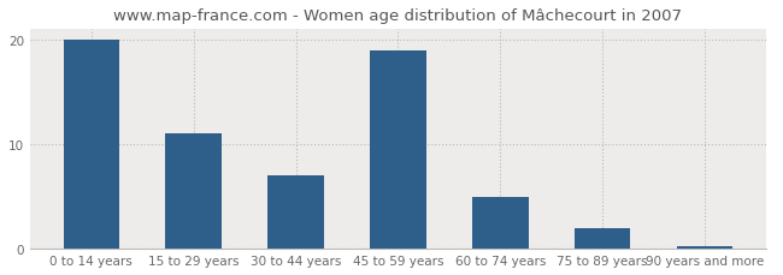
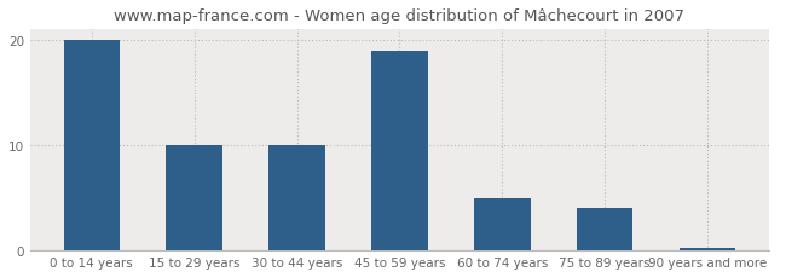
15 to 29 years: 11.0 -> 10.0
30 to 44 years: 7.0 -> 10.0
75 to 89 years: 2.0 -> 4.0
